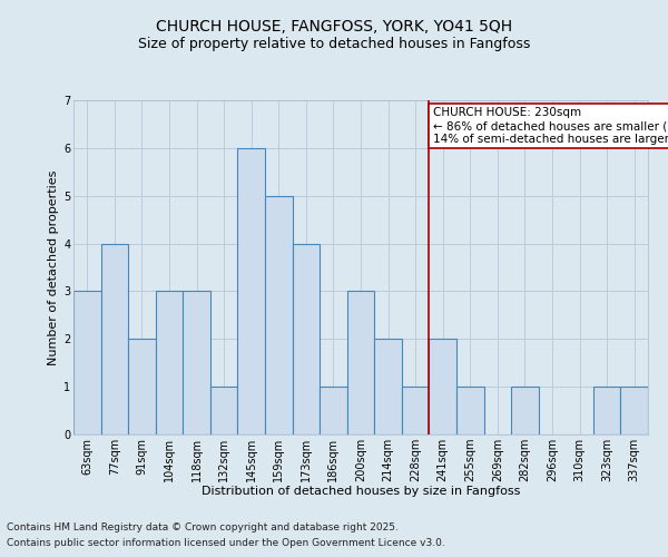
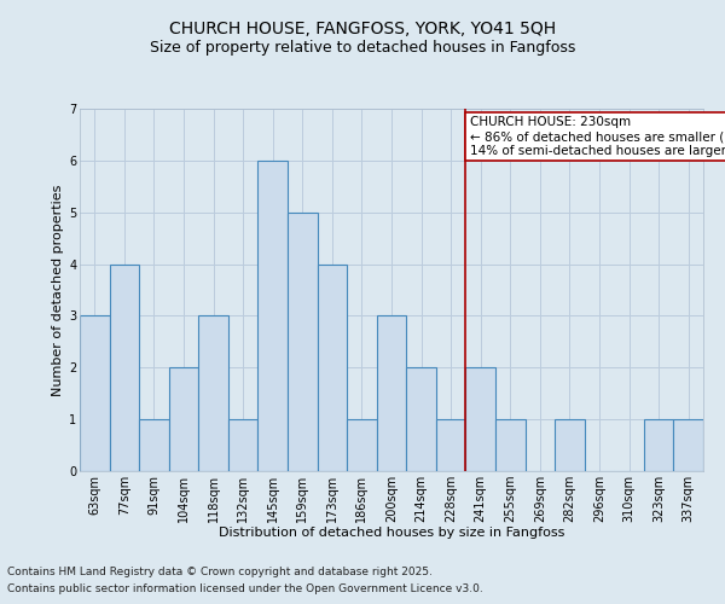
91sqm: 2 -> 1
104sqm: 3 -> 2
